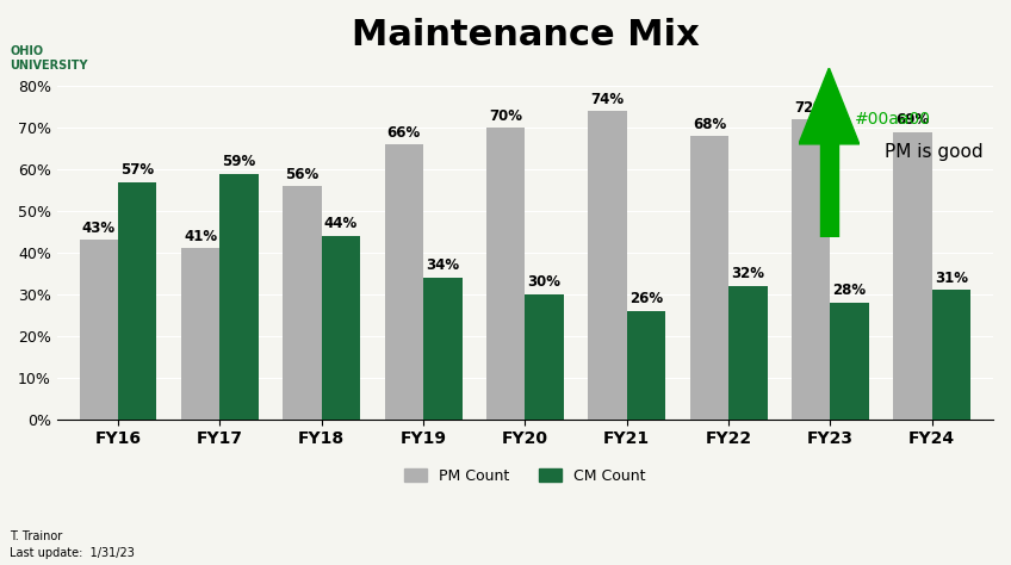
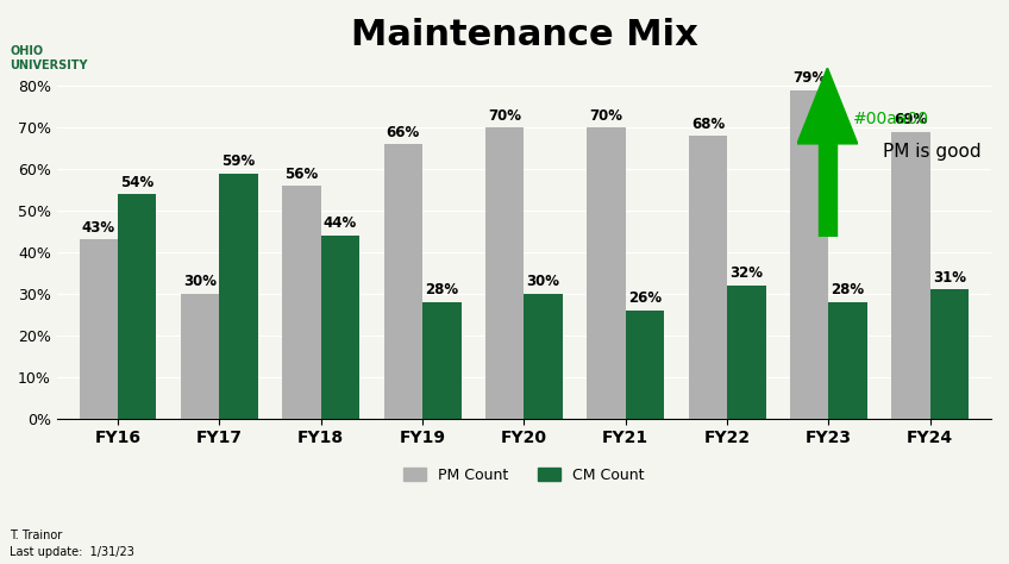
CM Count/FY16: 57% -> 54%
PM Count/FY17: 41% -> 30%
CM Count/FY19: 34% -> 28%
PM Count/FY21: 74% -> 70%
PM Count/FY23: 72% -> 79%
